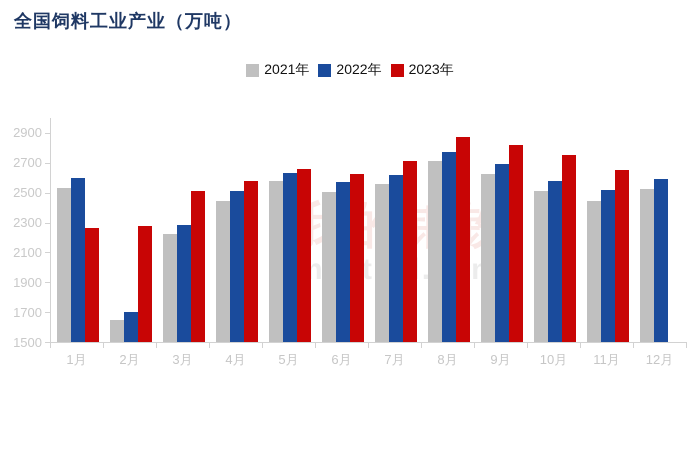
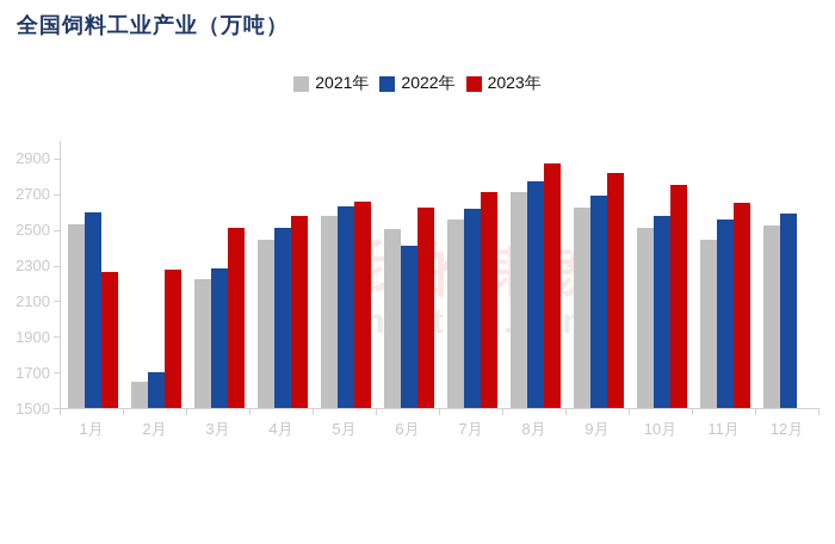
2022年/6月: 2570 -> 2410
2022年/11月: 2520 -> 2560
